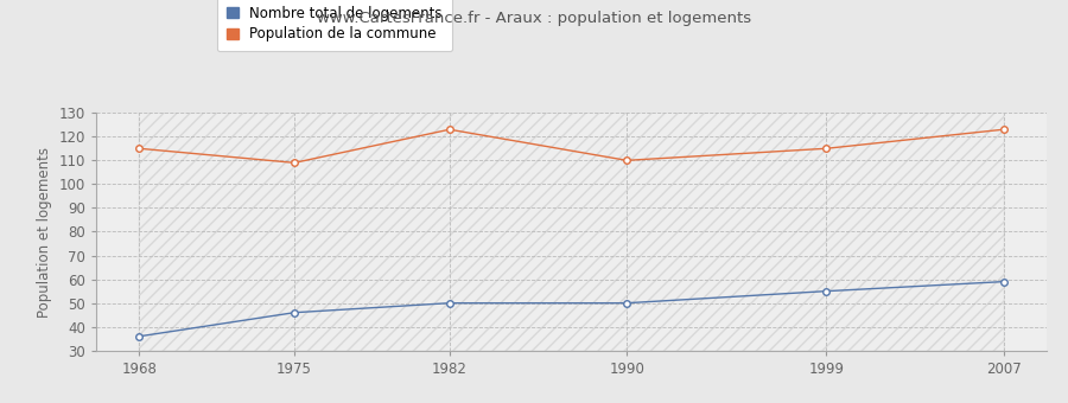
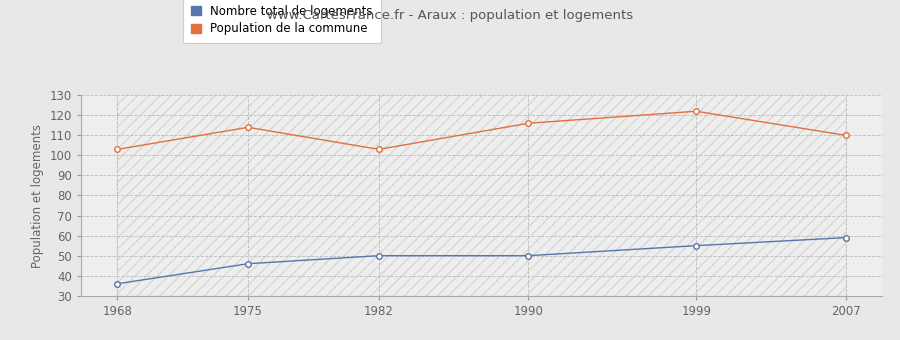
Population de la commune/1968: 115 -> 103
Population de la commune/1975: 109 -> 114
Population de la commune/1982: 123 -> 103
Population de la commune/1990: 110 -> 116
Population de la commune/1999: 115 -> 122
Population de la commune/2007: 123 -> 110
